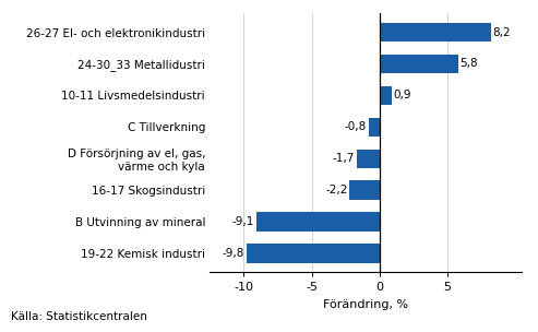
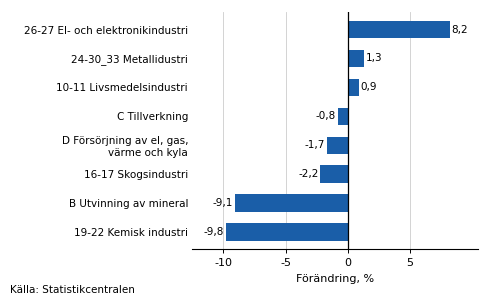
24-30_33 Metallidustri: 5,8 -> 1,3
